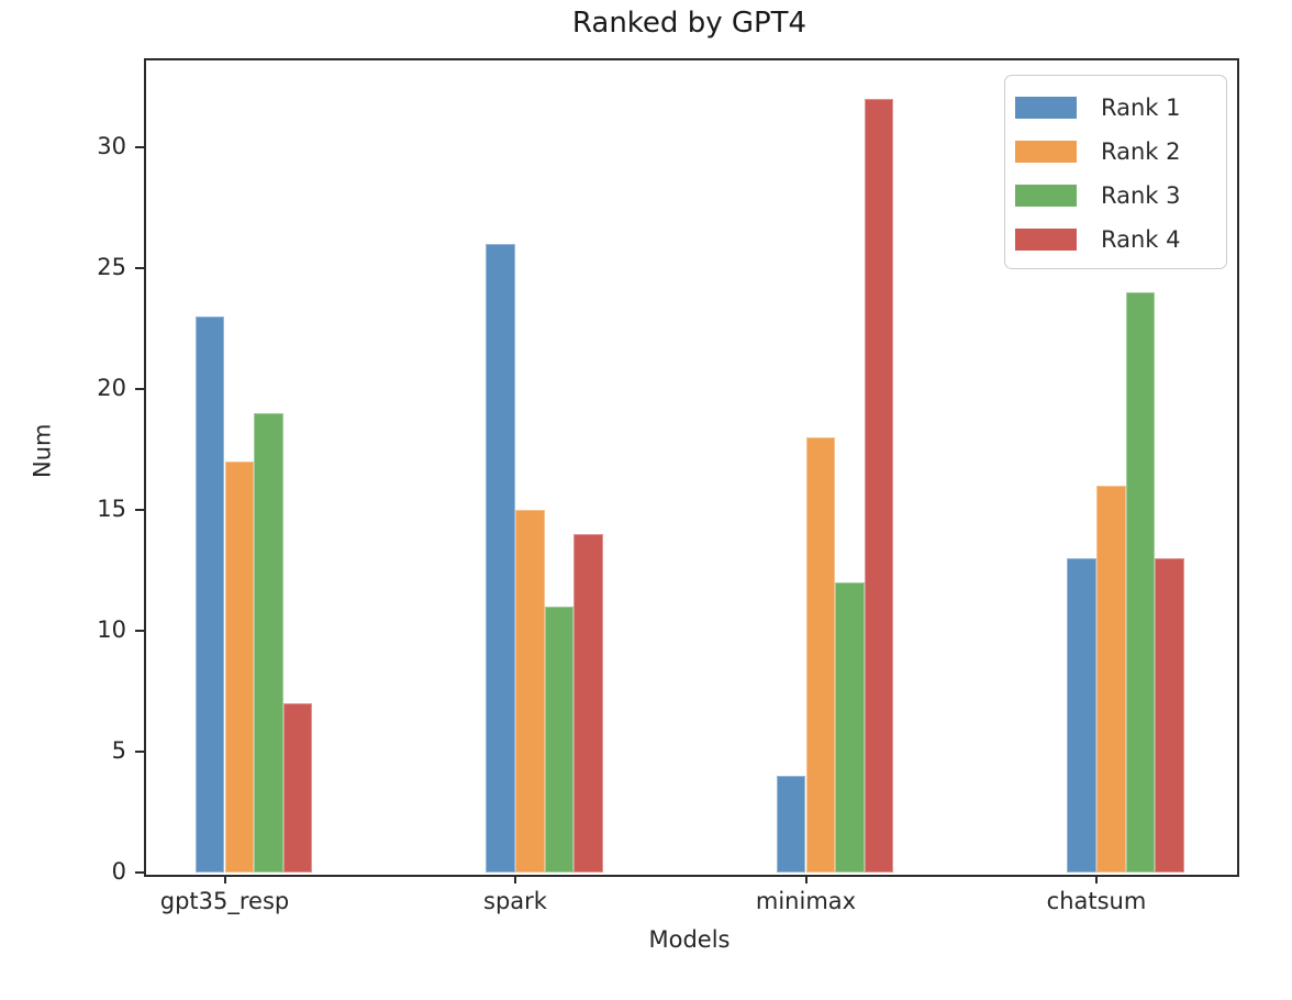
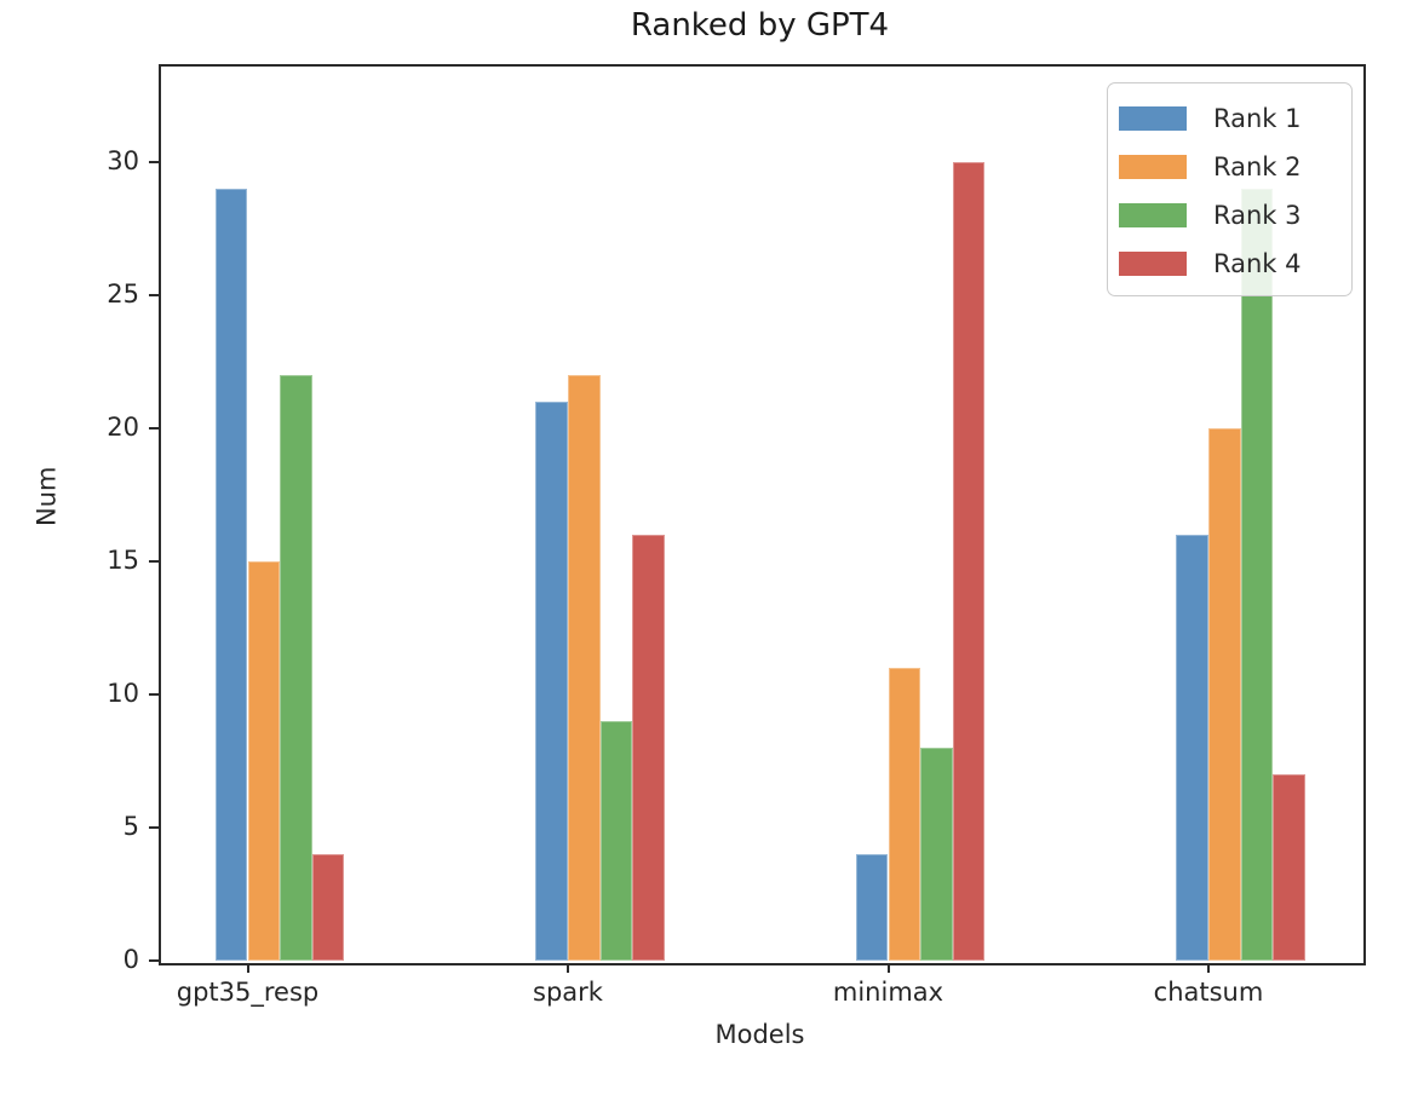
Rank 1/gpt35_resp: 23 -> 29
Rank 2/gpt35_resp: 17 -> 15
Rank 3/gpt35_resp: 19 -> 22
Rank 4/gpt35_resp: 7 -> 4
Rank 1/spark: 26 -> 21
Rank 2/spark: 15 -> 22
Rank 3/spark: 11 -> 9
Rank 4/spark: 14 -> 16
Rank 2/minimax: 18 -> 11
Rank 3/minimax: 12 -> 8
Rank 4/minimax: 32 -> 30
Rank 1/chatsum: 13 -> 16
Rank 2/chatsum: 16 -> 20
Rank 3/chatsum: 24 -> 29
Rank 4/chatsum: 13 -> 7
